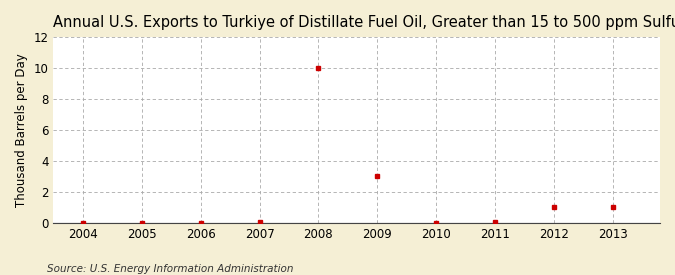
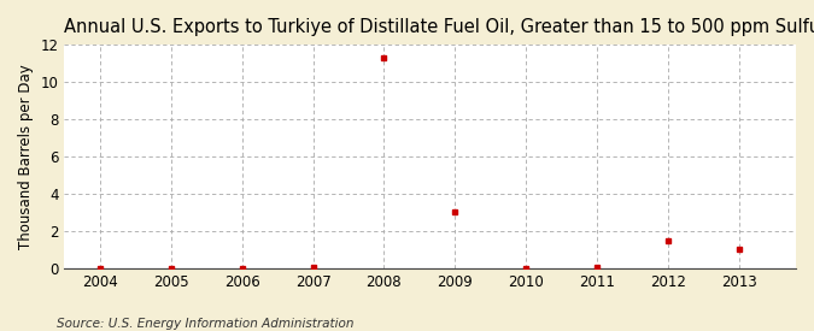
2008: 10.0 -> 11.3
2012: 1.0 -> 1.5
